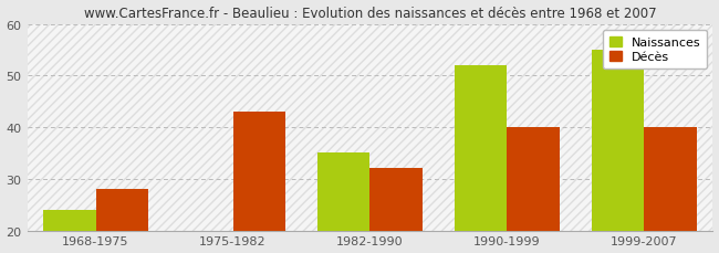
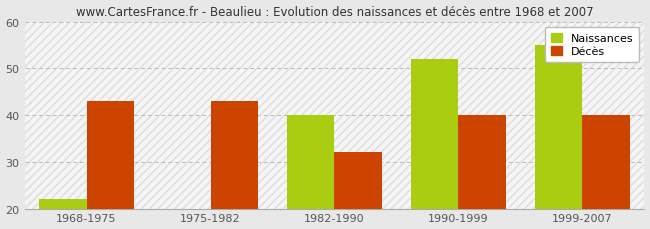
Naissances/1968-1975: 24 -> 22
Décès/1968-1975: 28 -> 43
Naissances/1982-1990: 35 -> 40
